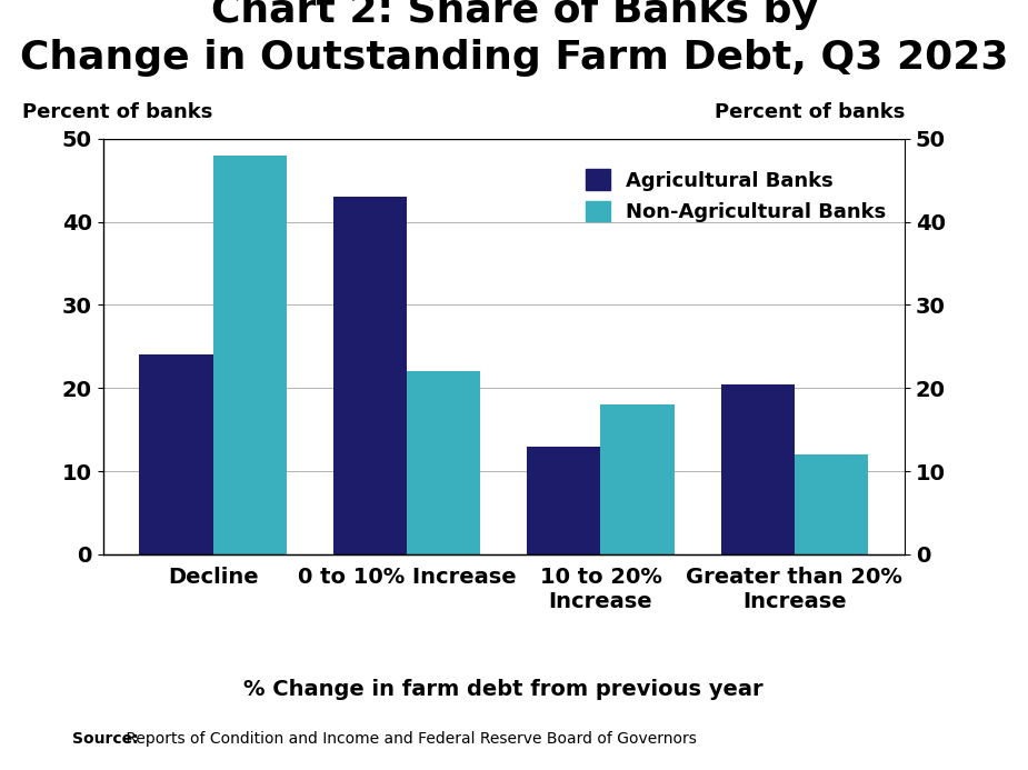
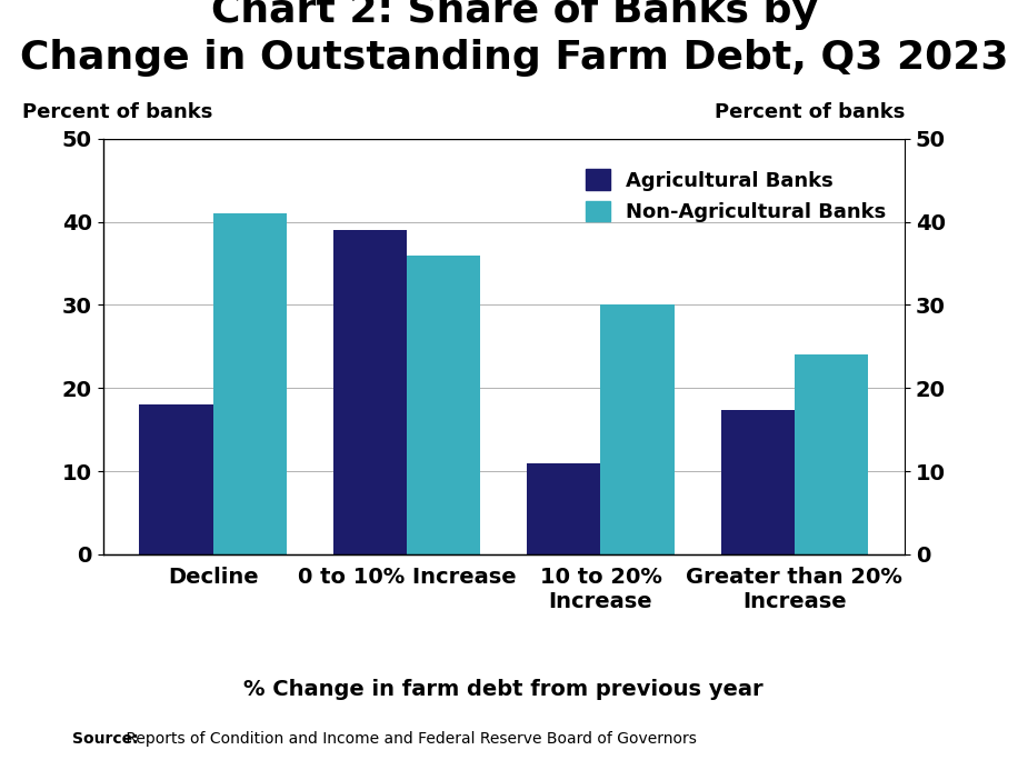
Agricultural Banks/Decline: 24.0 -> 18.0
Non-Agricultural Banks/Decline: 48 -> 41
Agricultural Banks/0 to 10% Increase: 43.0 -> 39.0
Non-Agricultural Banks/0 to 10% Increase: 22 -> 36
Agricultural Banks/10 to 20% Increase: 13.0 -> 11.0
Non-Agricultural Banks/10 to 20% Increase: 18 -> 30
Agricultural Banks/Greater than 20% Increase: 20.5 -> 17.4
Non-Agricultural Banks/Greater than 20% Increase: 12 -> 24
